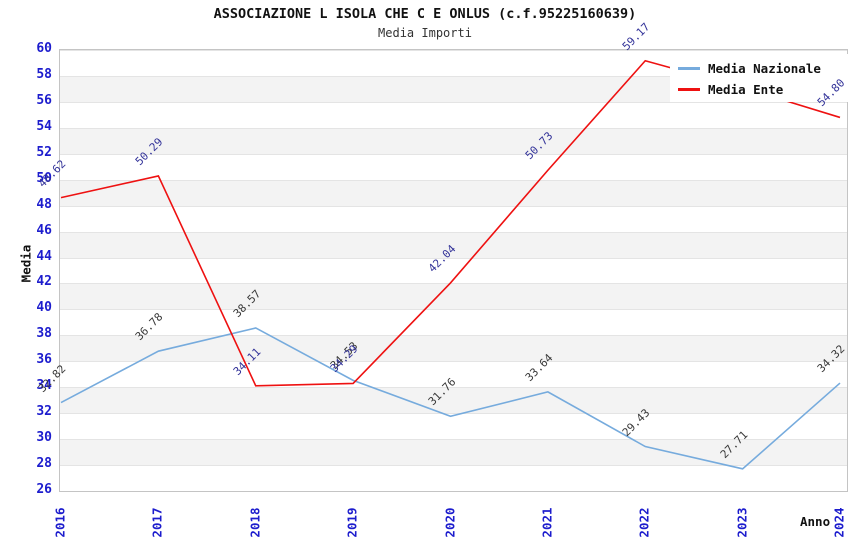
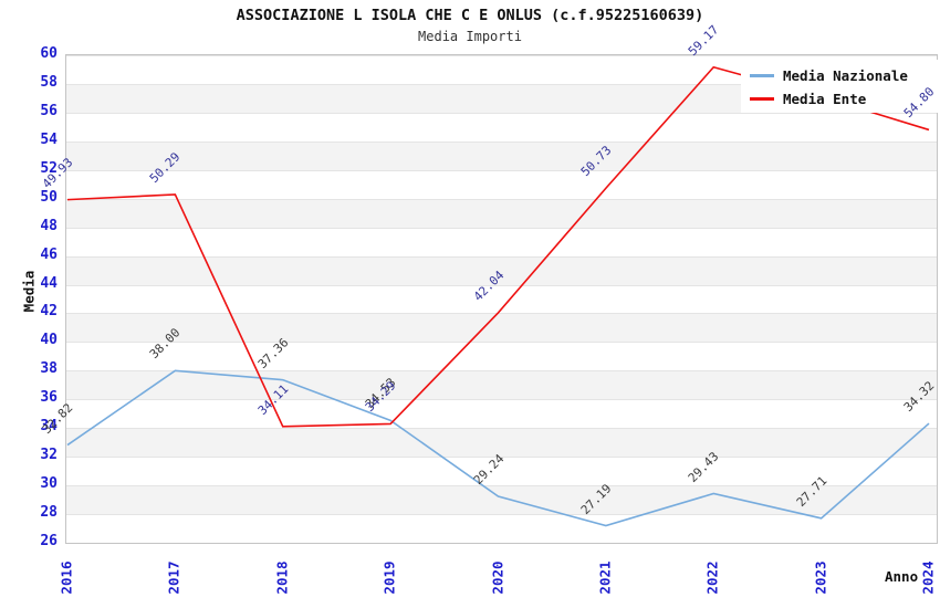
Media Ente/2016: 48.62 -> 49.93
Media Nazionale/2017: 36.78 -> 38.00
Media Nazionale/2018: 38.57 -> 37.36
Media Nazionale/2020: 31.76 -> 29.24
Media Nazionale/2021: 33.64 -> 27.19
